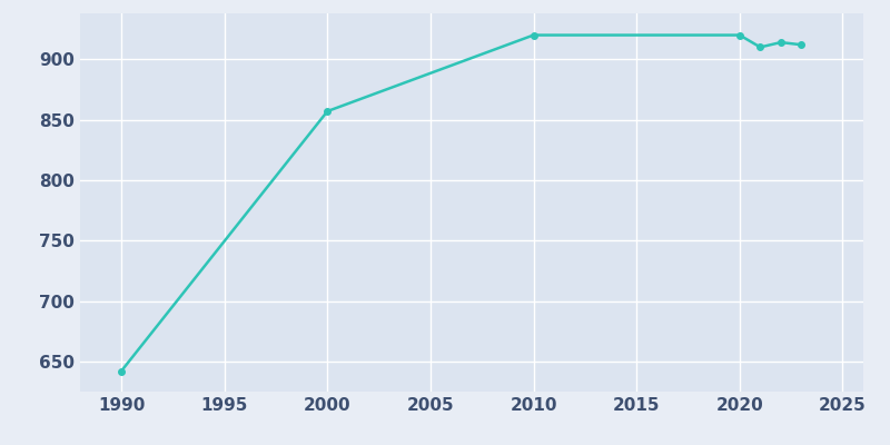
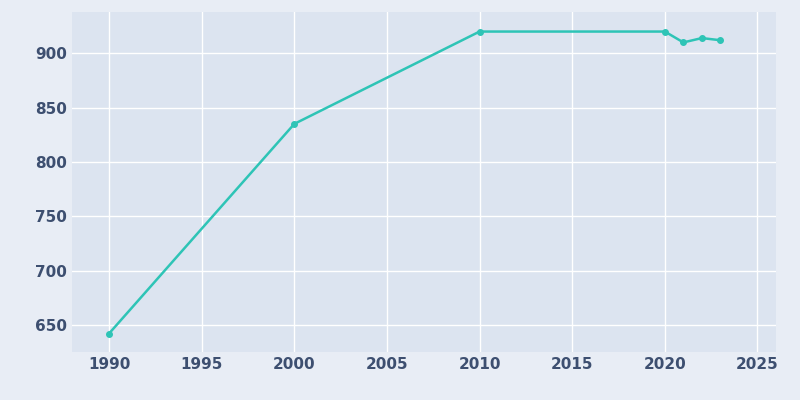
2000: 857 -> 835
